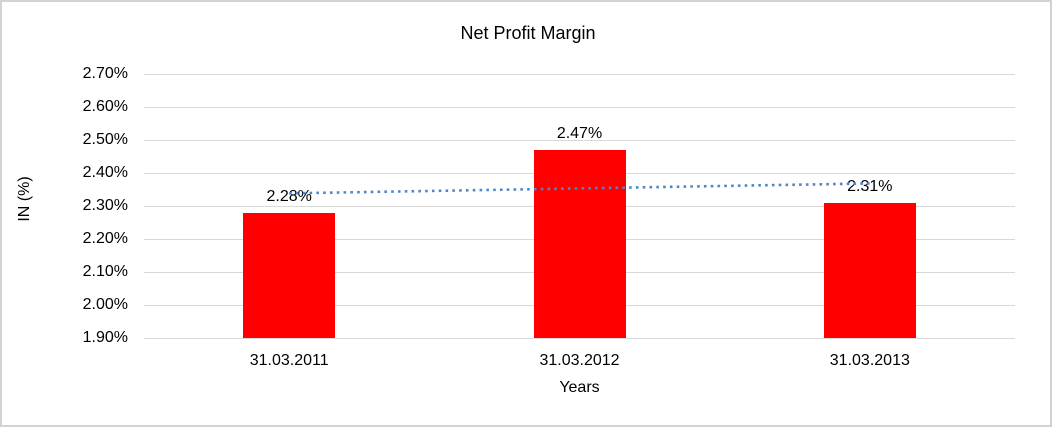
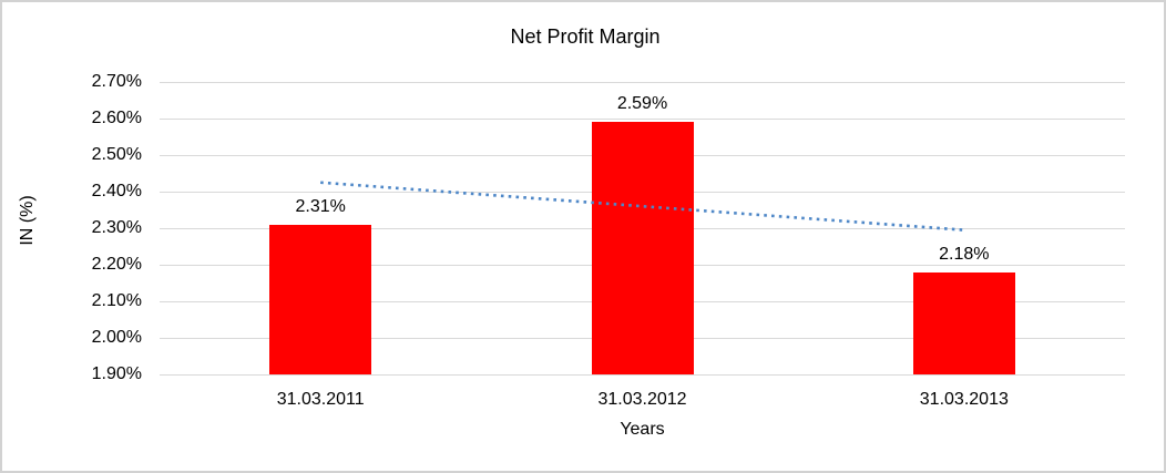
31.03.2011: 2.28% -> 2.31%
31.03.2012: 2.47% -> 2.59%
31.03.2013: 2.31% -> 2.18%
